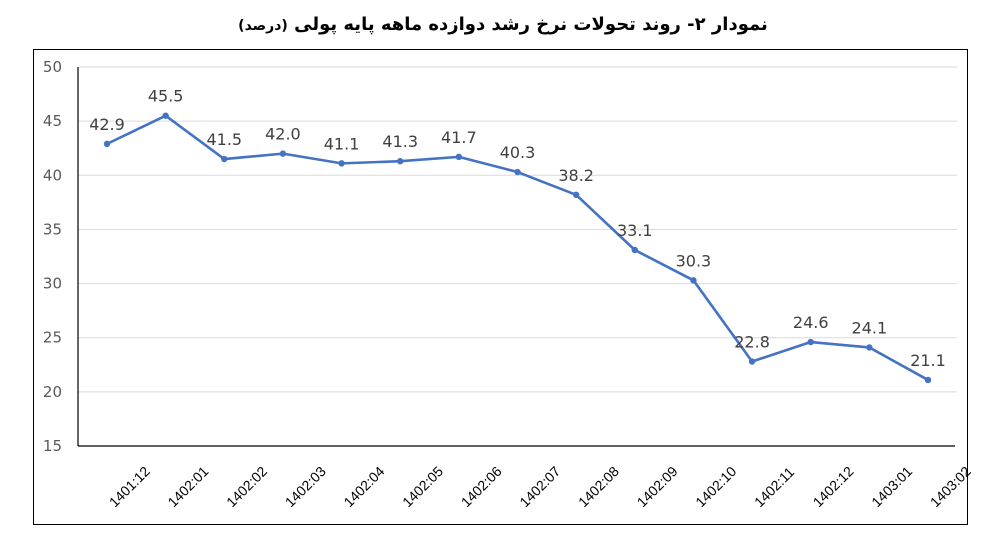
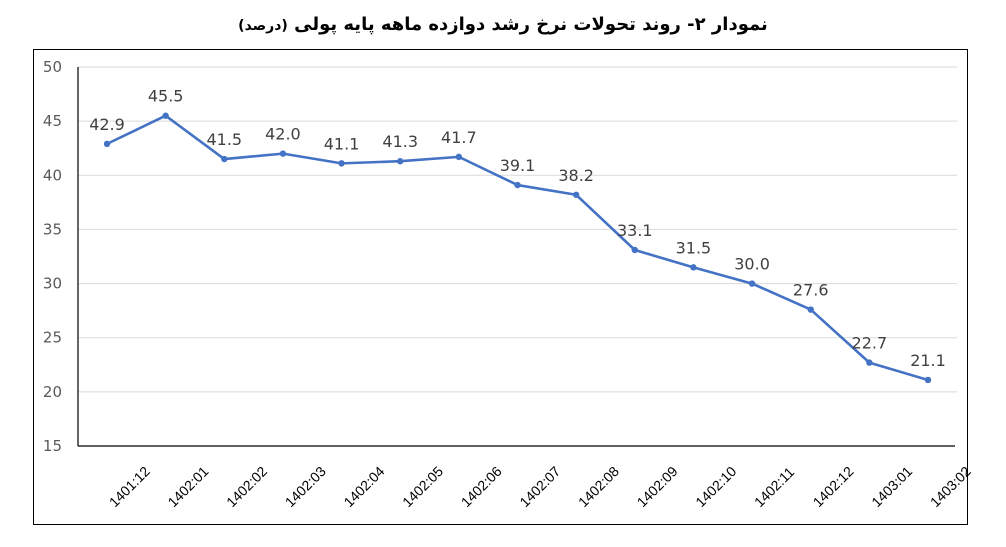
1402:07: 40.3 -> 39.1
1402:10: 30.3 -> 31.5
1402:11: 22.8 -> 30.0
1402:12: 24.6 -> 27.6
1403:01: 24.1 -> 22.7
